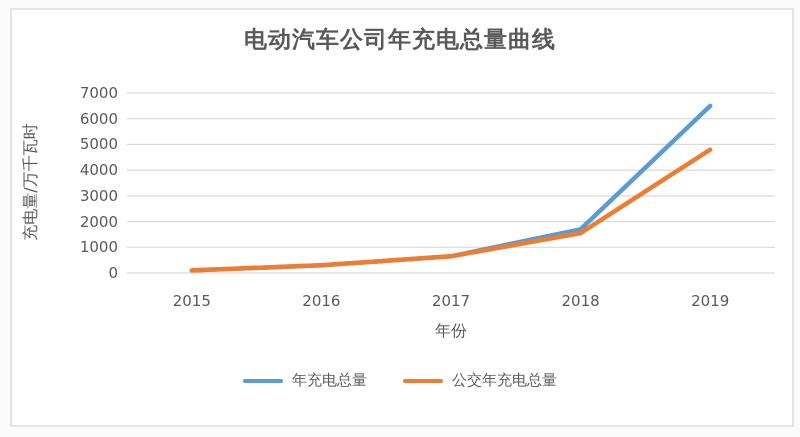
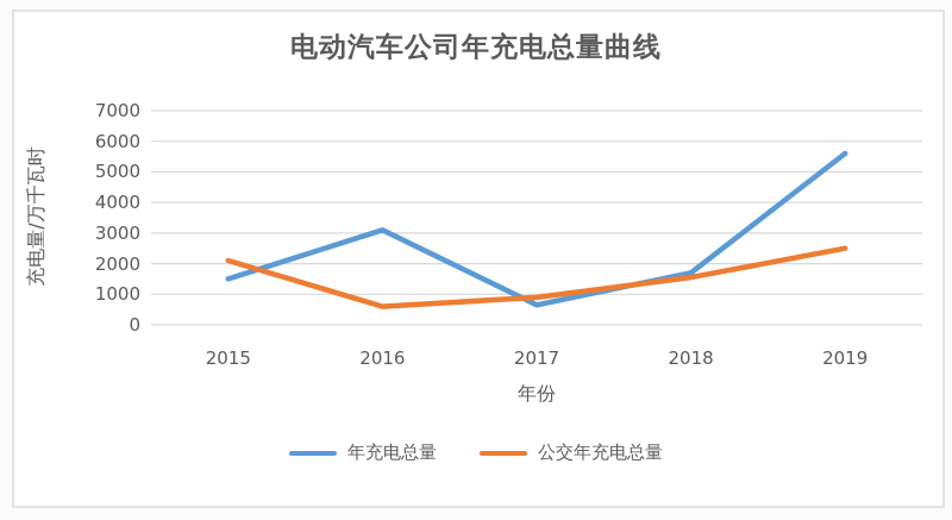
年充电总量/2015: 100 -> 1500
公交年充电总量/2015: 100 -> 2100
年充电总量/2016: 300 -> 3100
公交年充电总量/2016: 300 -> 600
公交年充电总量/2017: 600 -> 900
年充电总量/2019: 6500 -> 5600
公交年充电总量/2019: 4800 -> 2500
